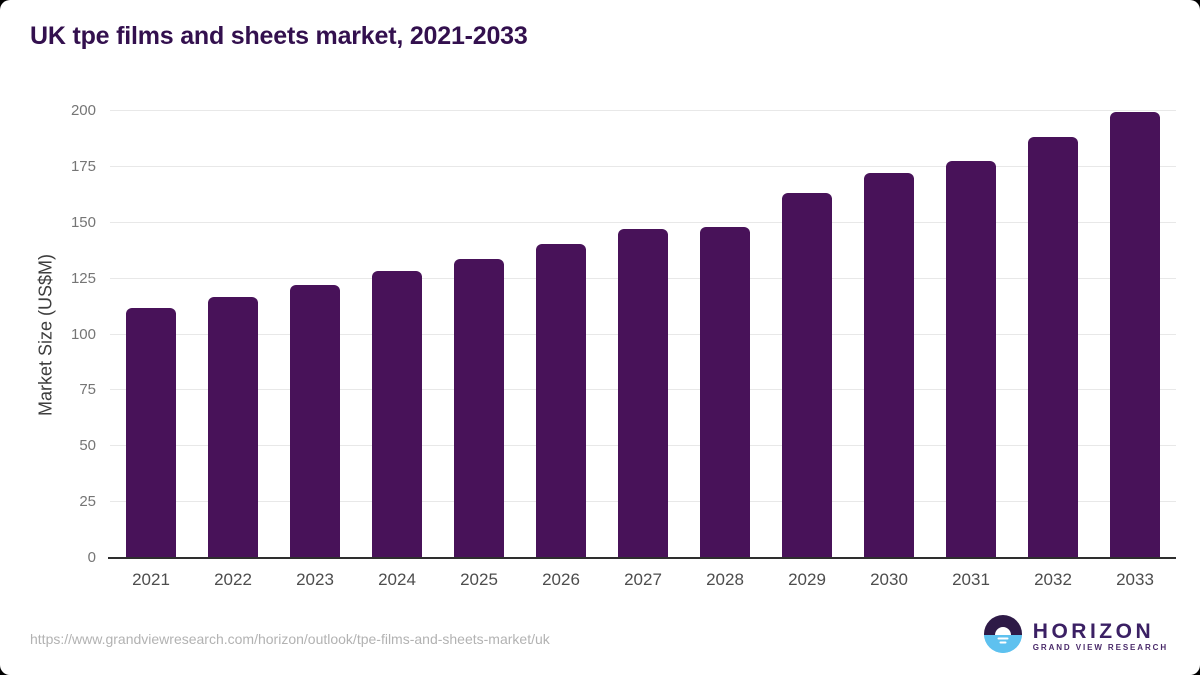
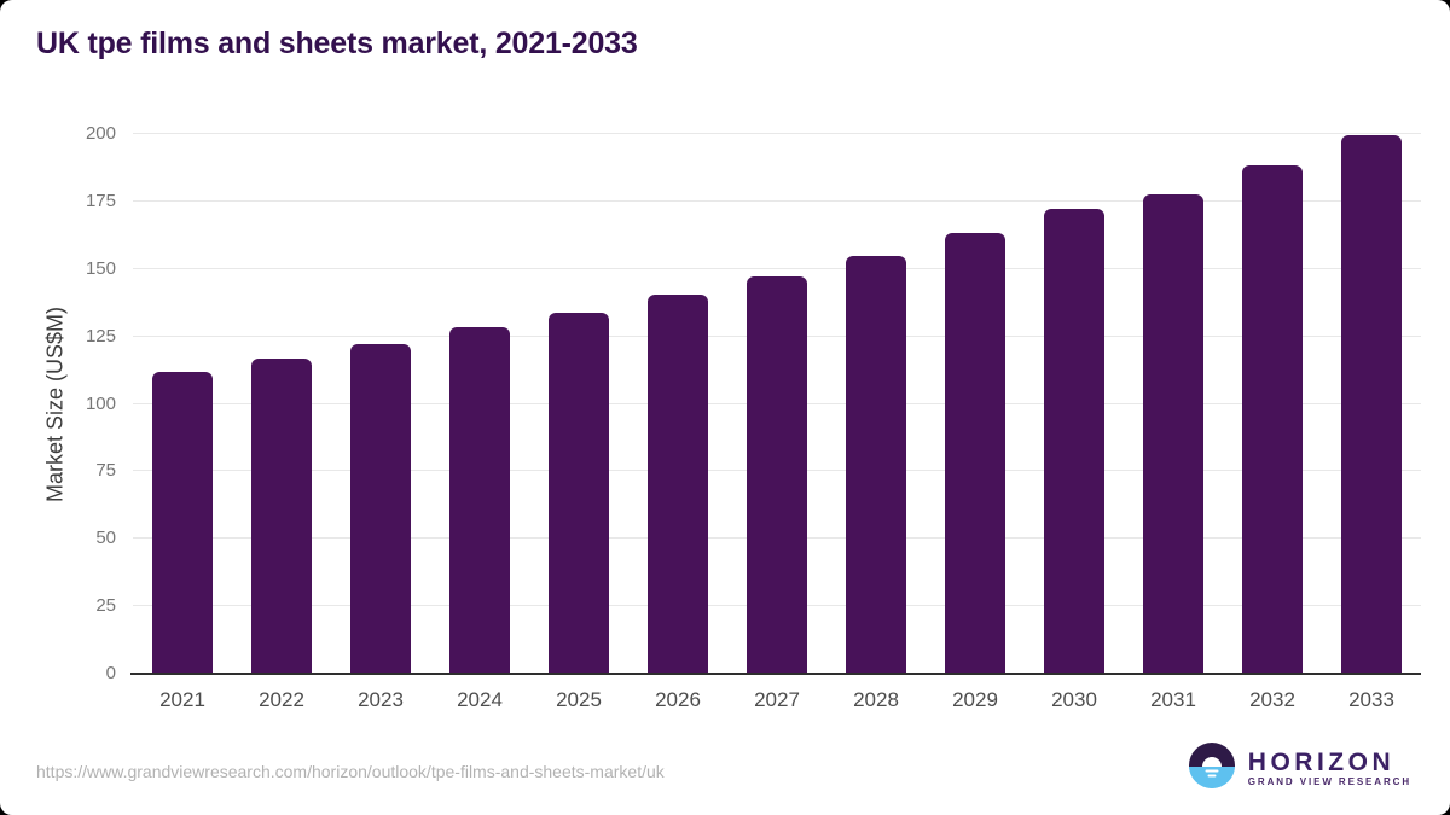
2028: 148 -> 155
